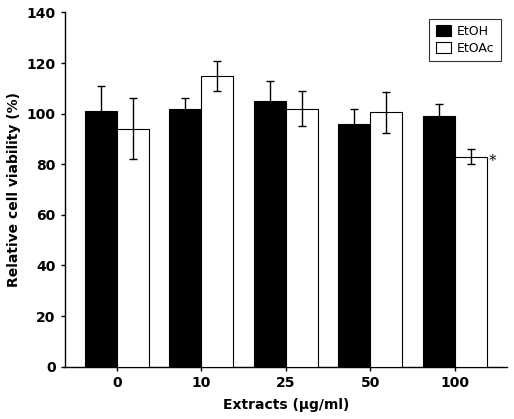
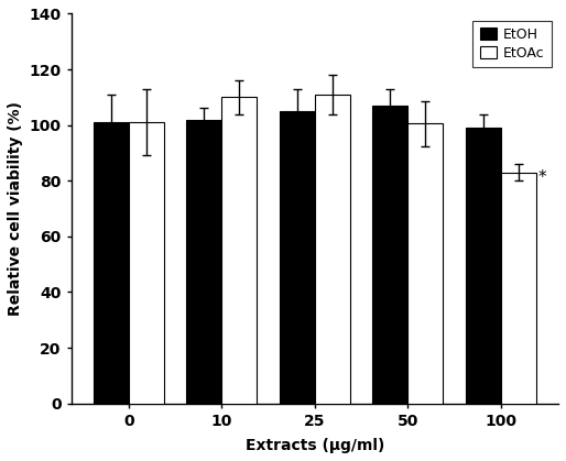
EtOAc/0: 94.0 -> 101.0
EtOAc/10: 115.0 -> 110.0
EtOAc/25: 102.0 -> 111.0
EtOH/50: 96 -> 107
